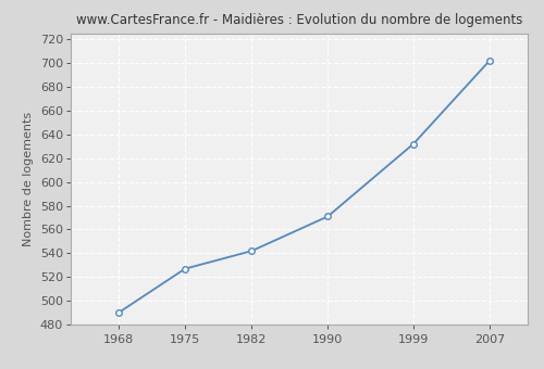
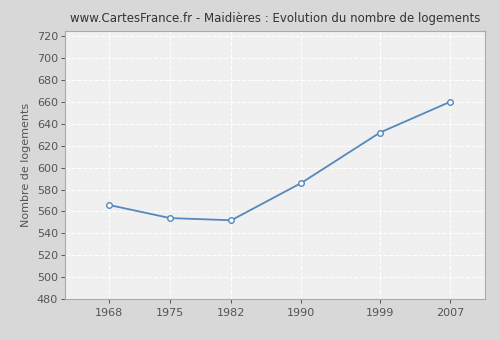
1968: 490 -> 566
1975: 527 -> 554
1982: 542 -> 552
1990: 571 -> 586
2007: 702 -> 660
